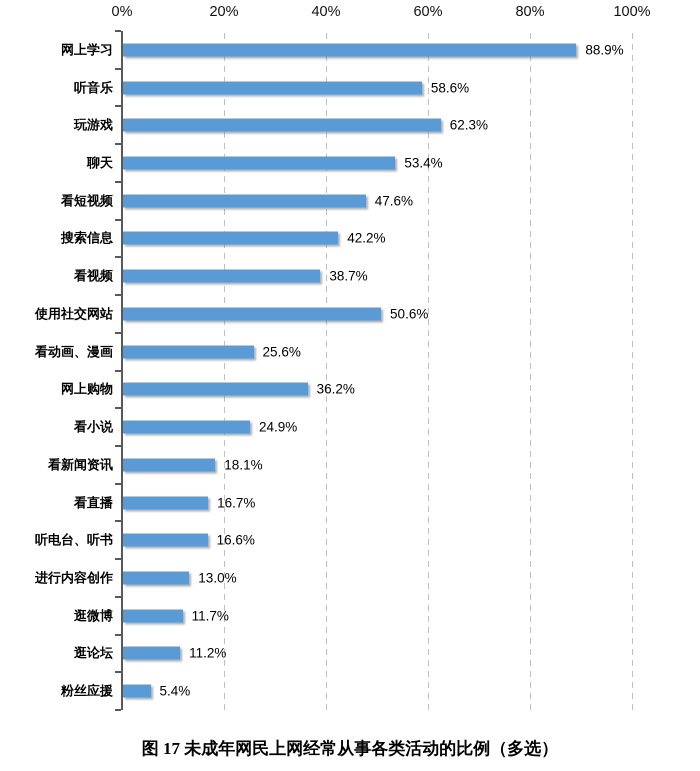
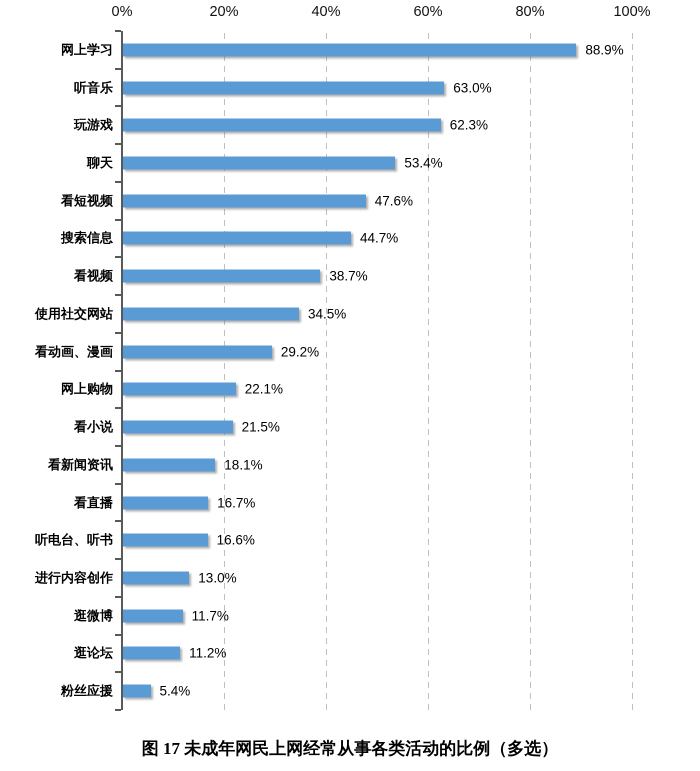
听音乐: 58.6% -> 63.0%
搜索信息: 42.2% -> 44.7%
使用社交网站: 50.6% -> 34.5%
看动画、漫画: 25.6% -> 29.2%
网上购物: 36.2% -> 22.1%
看小说: 24.9% -> 21.5%
